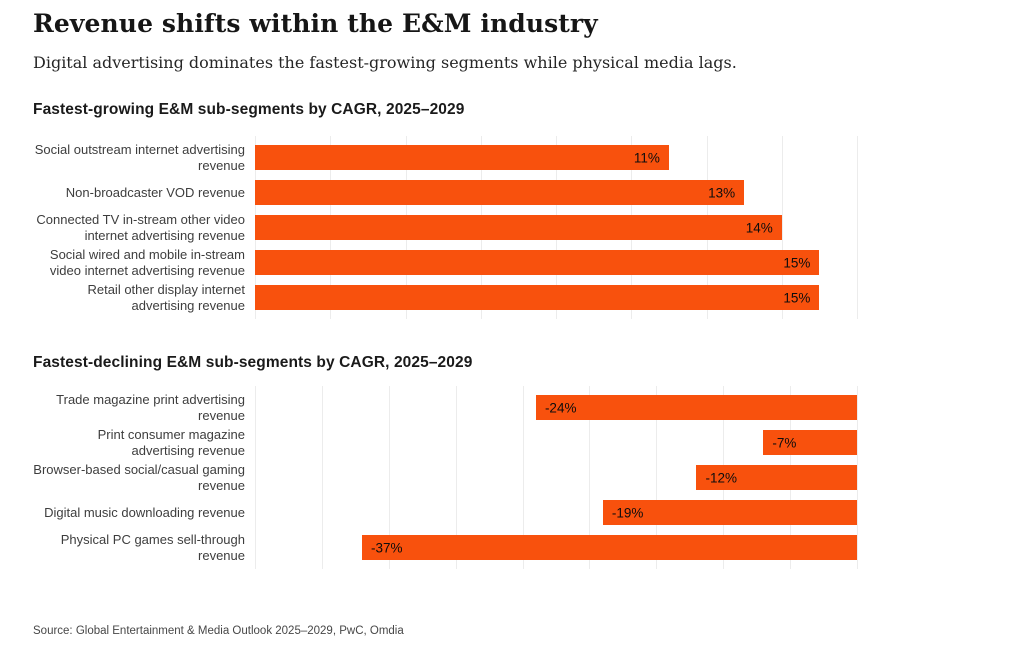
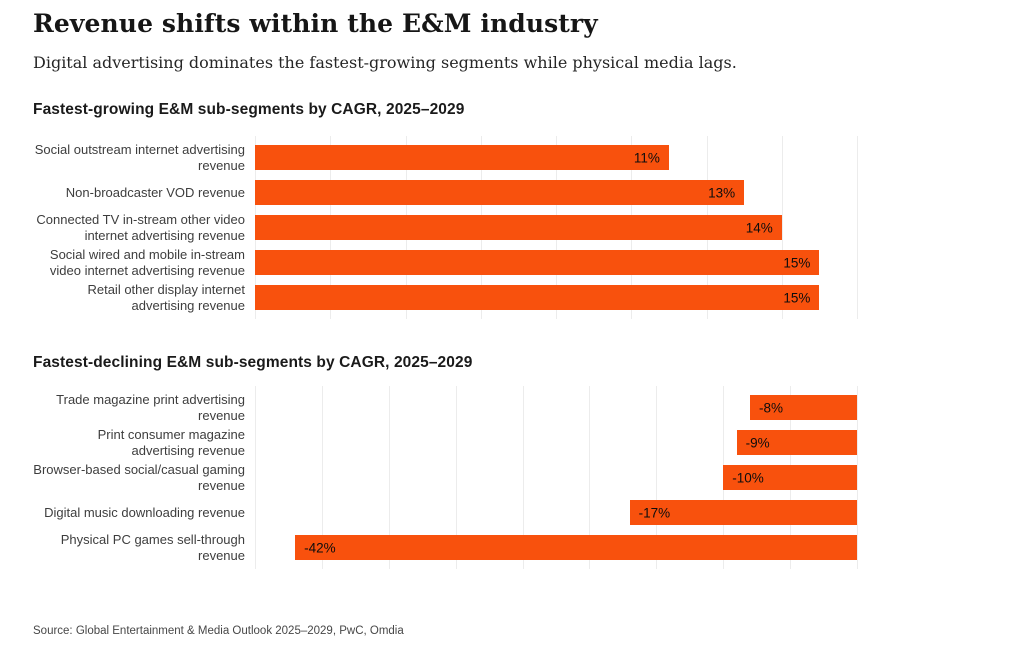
Fastest-declining E&M sub-segments by CAGR, 2025–2029/Trade magazine print advertising revenue: -24% -> -8%
Fastest-declining E&M sub-segments by CAGR, 2025–2029/Print consumer magazine advertising revenue: -7% -> -9%
Fastest-declining E&M sub-segments by CAGR, 2025–2029/Browser-based social/casual gaming revenue: -12% -> -10%
Fastest-declining E&M sub-segments by CAGR, 2025–2029/Digital music downloading revenue: -19% -> -17%
Fastest-declining E&M sub-segments by CAGR, 2025–2029/Physical PC games sell-through revenue: -37% -> -42%
